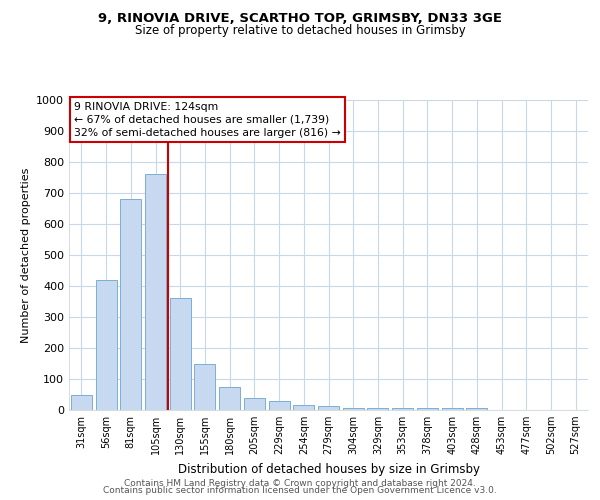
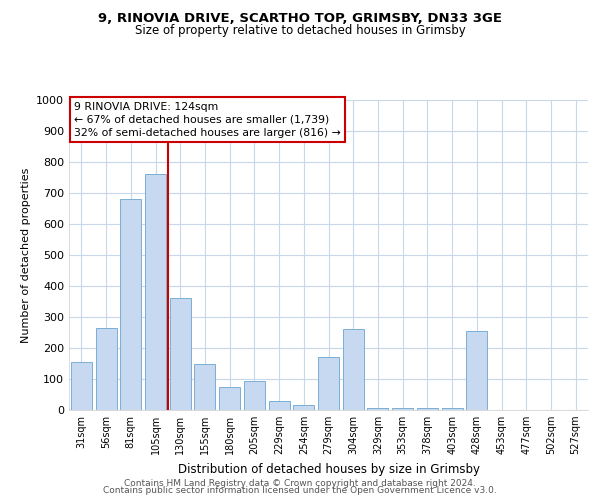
31sqm: 50 -> 155
56sqm: 420 -> 265
205sqm: 40 -> 95
279sqm: 12 -> 170
304sqm: 8 -> 260
428sqm: 5 -> 255
